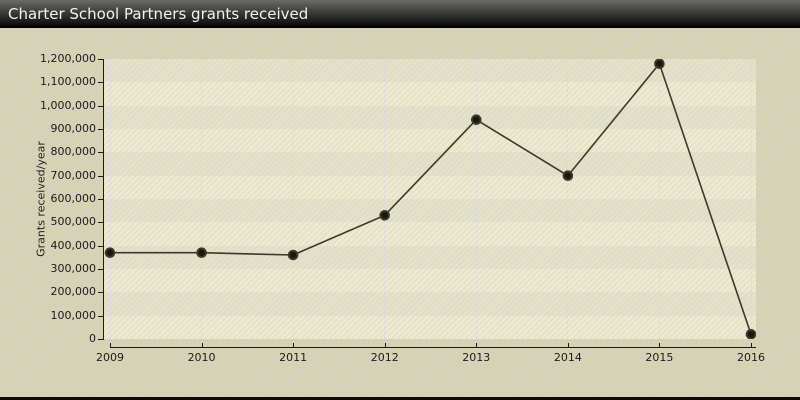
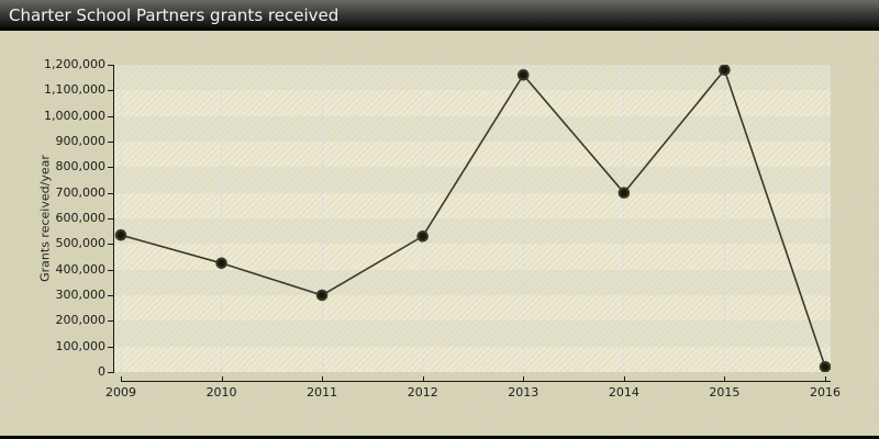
2009: 370000 -> 540000
2010: 370000 -> 420000
2011: 360000 -> 300000
2013: 940000 -> 1160000
